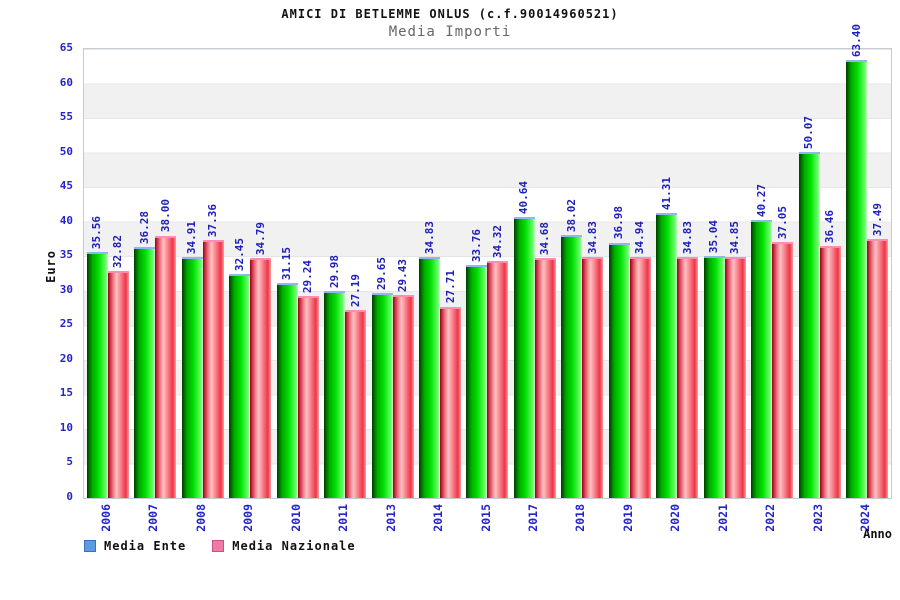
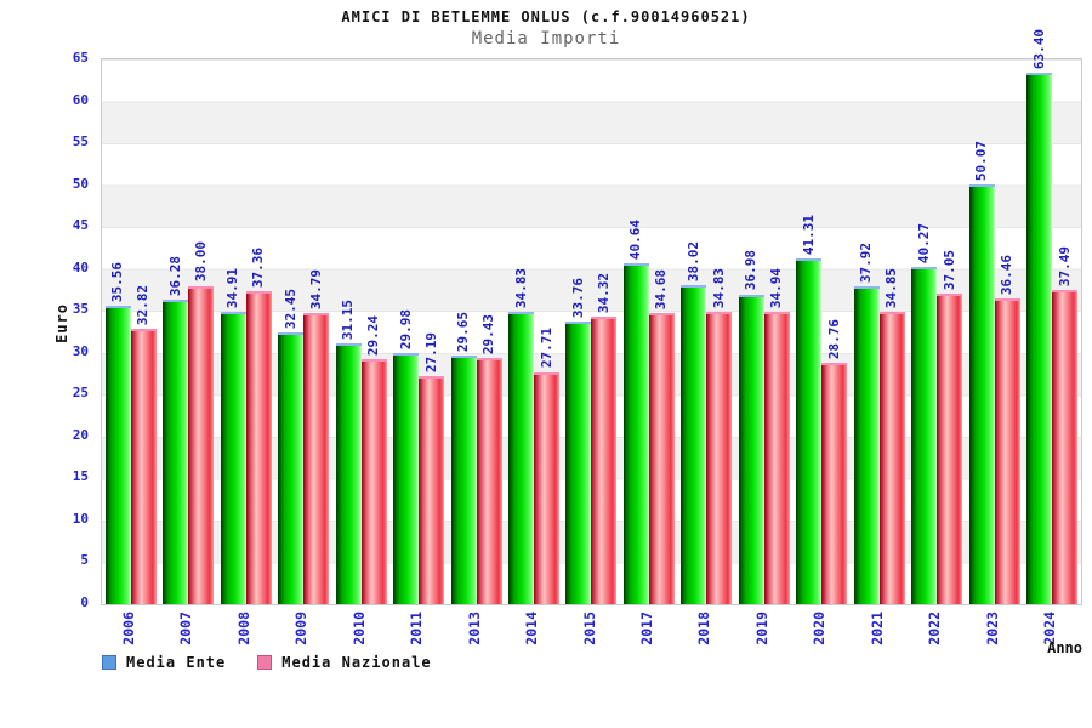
Media Nazionale/2020: 34.83 -> 28.76
Media Ente/2021: 35.04 -> 37.92
